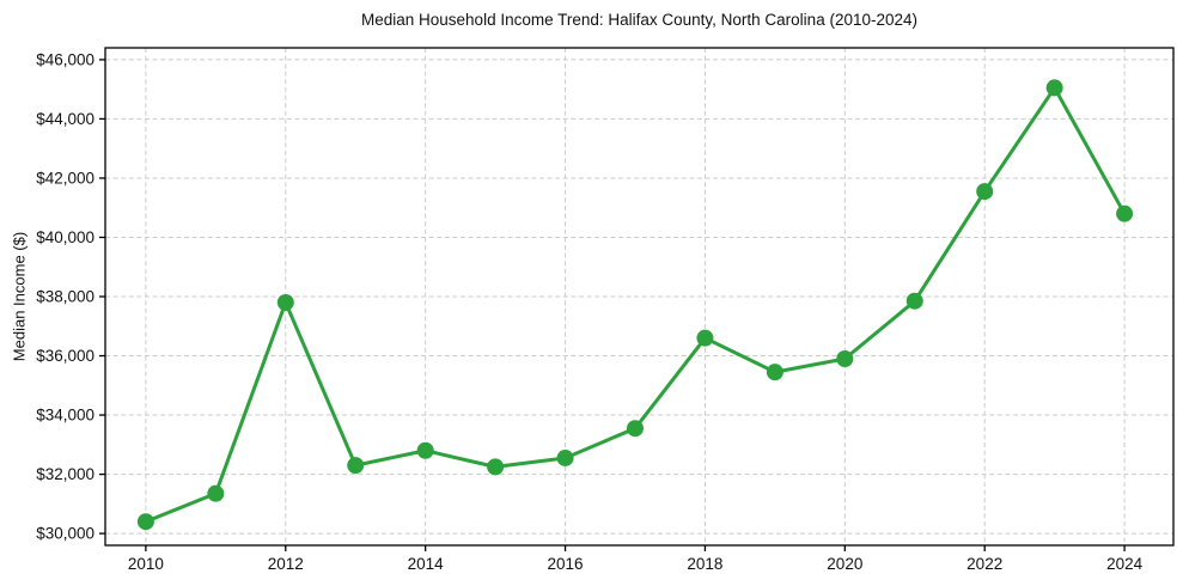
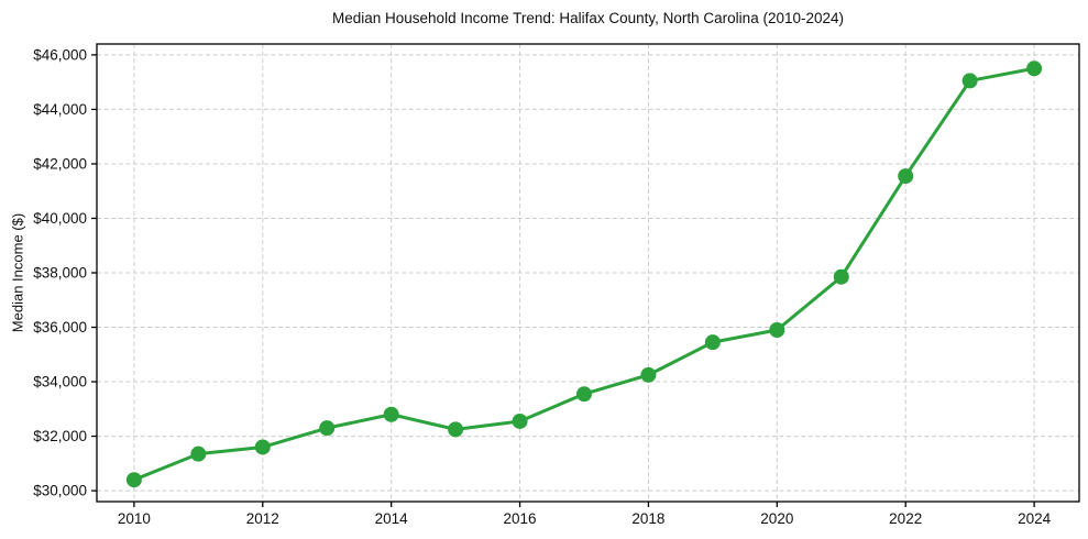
2012: $37800 -> $31600
2018: $36600 -> $34200
2024: $40800 -> $45500
